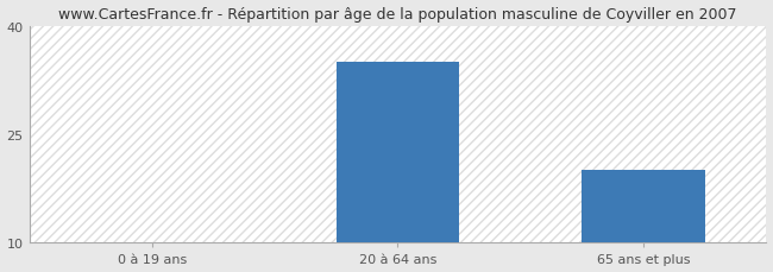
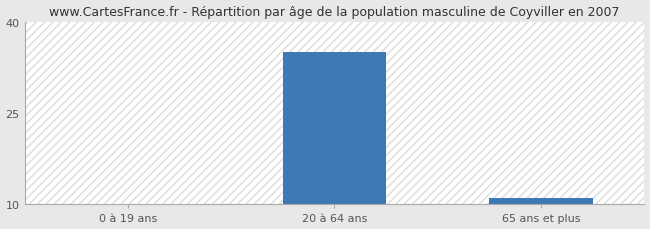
65 ans et plus: 20 -> 11
